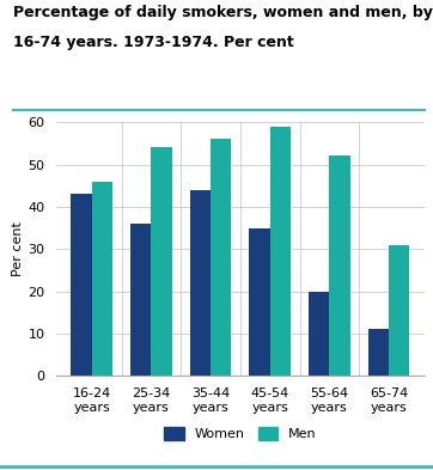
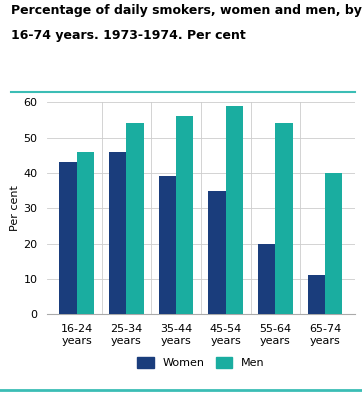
Women/25-34 years: 36 -> 46
Women/35-44 years: 44 -> 39
Men/55-64 years: 52 -> 54
Men/65-74 years: 31 -> 40
